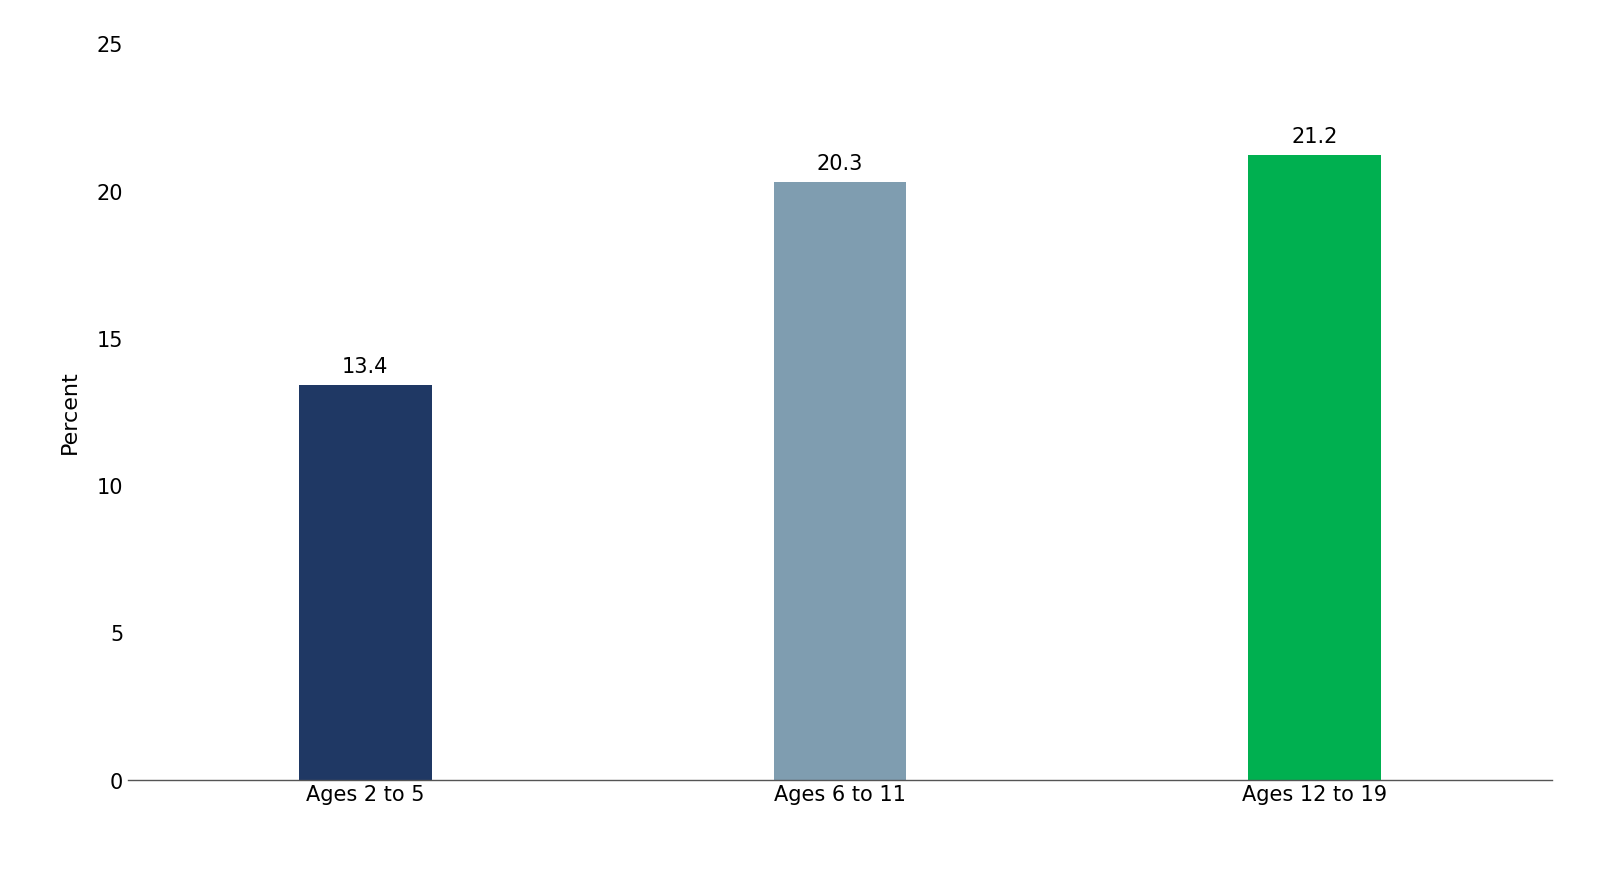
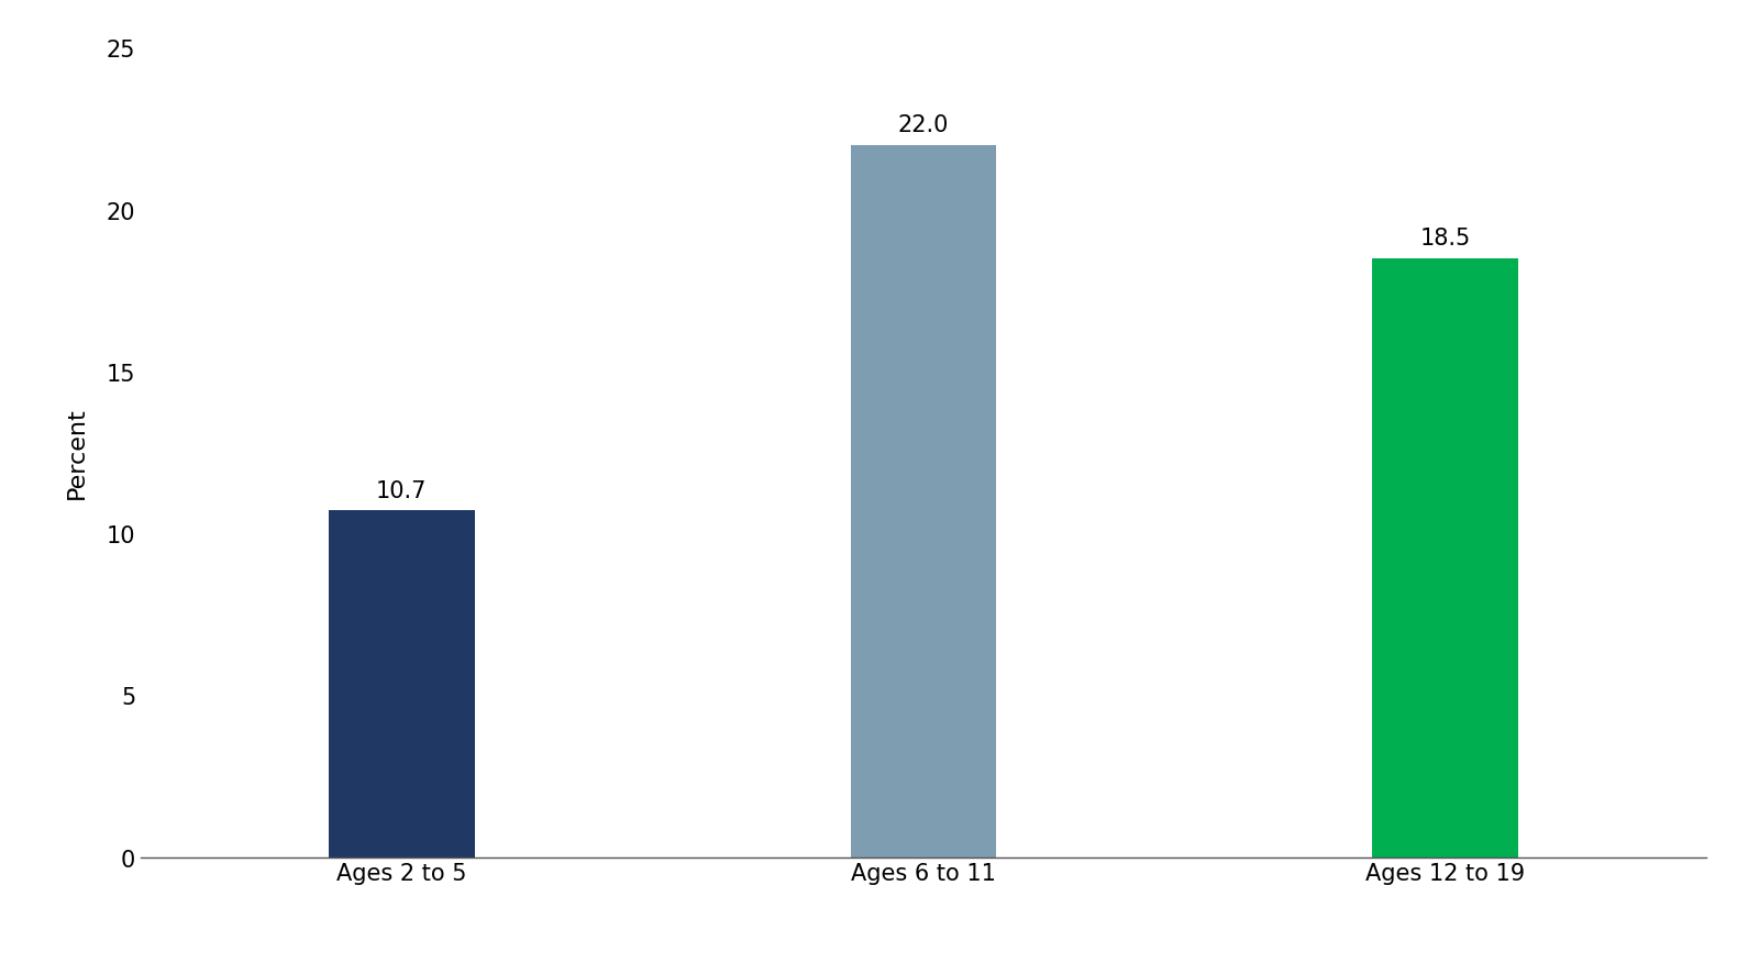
Ages 2 to 5: 13.4 -> 10.7
Ages 6 to 11: 20.3 -> 22.0
Ages 12 to 19: 21.2 -> 18.5
